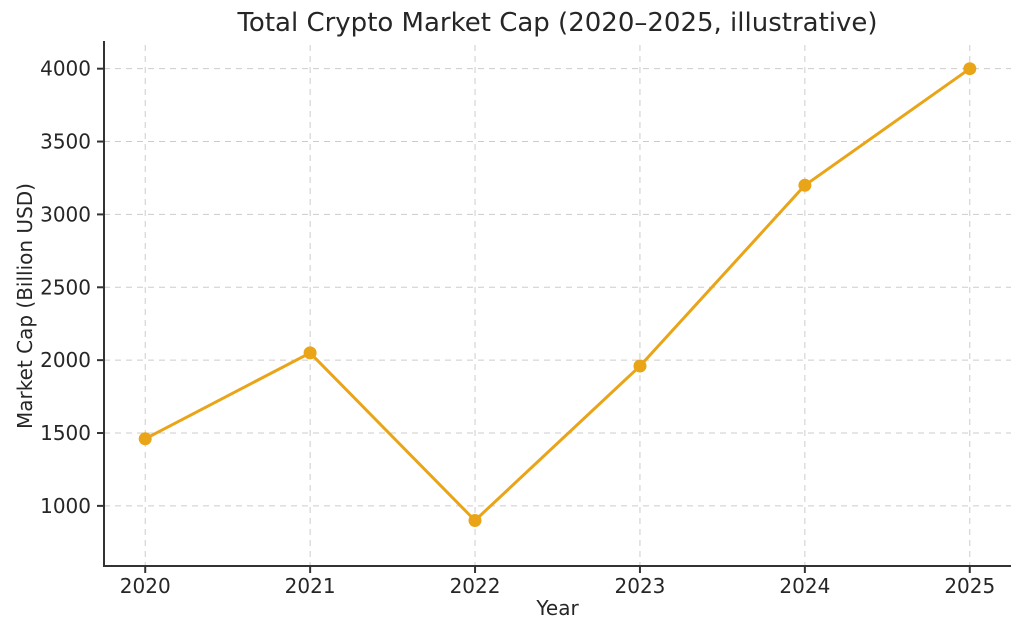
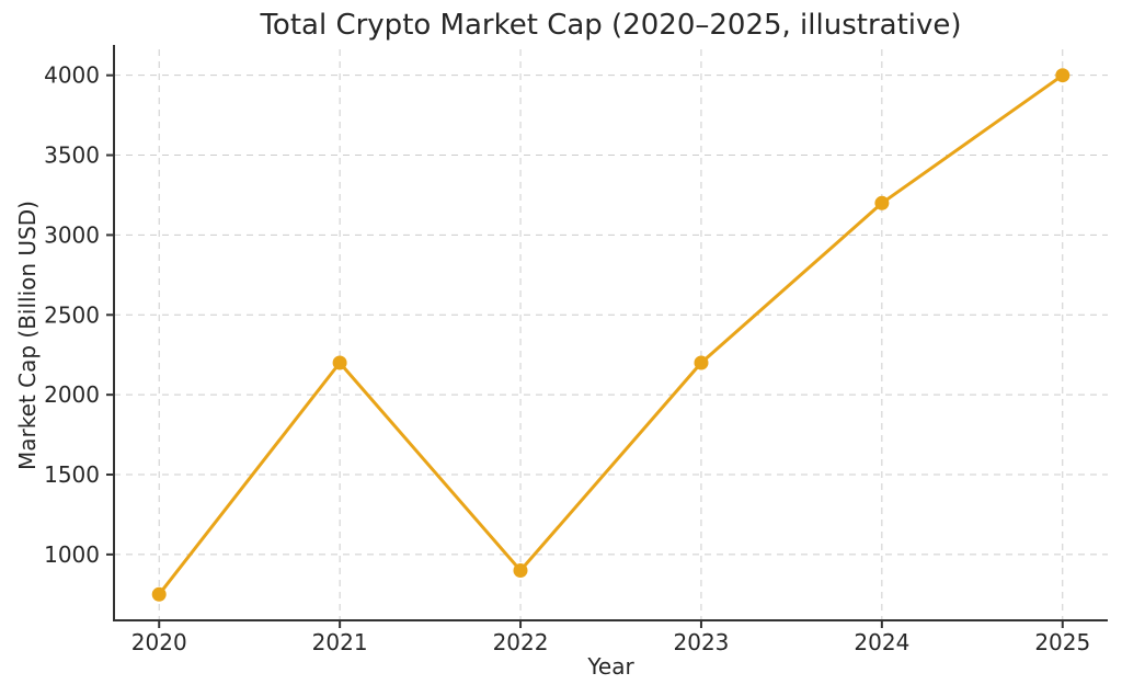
2020: 1460 -> 750
2021: 2050 -> 2200
2023: 1960 -> 2200
